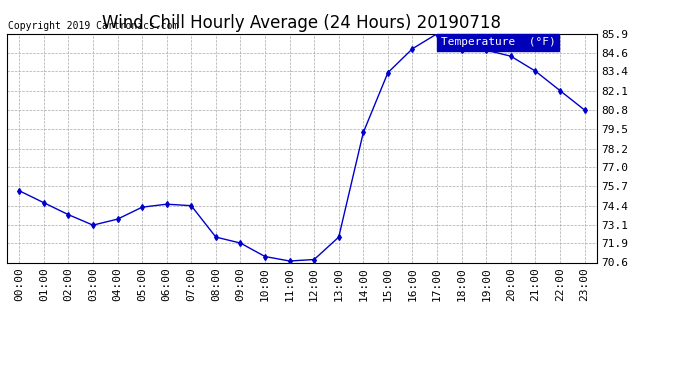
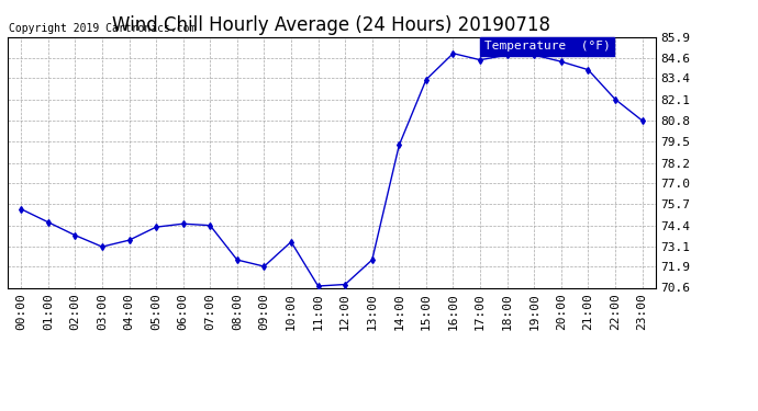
10:00: 71.0 -> 73.4
17:00: 85.9 -> 84.5
21:00: 83.4 -> 83.9
